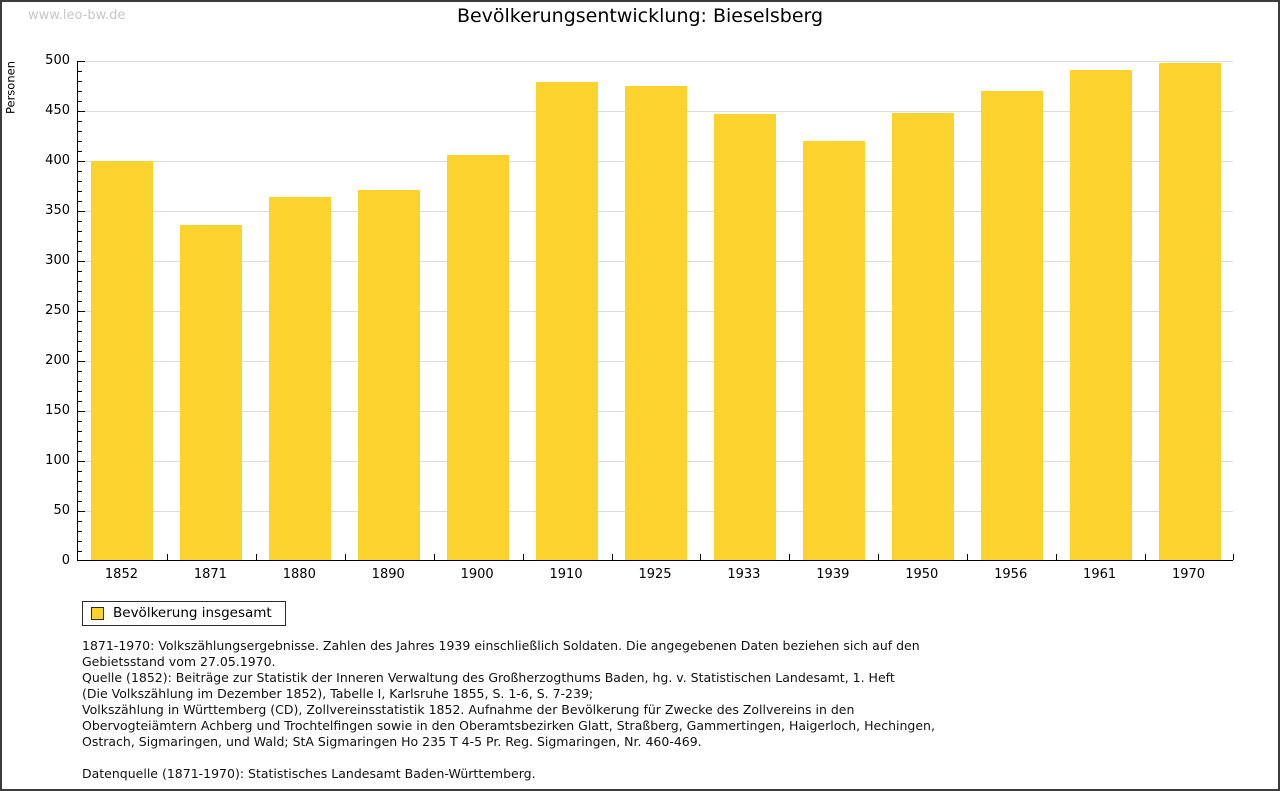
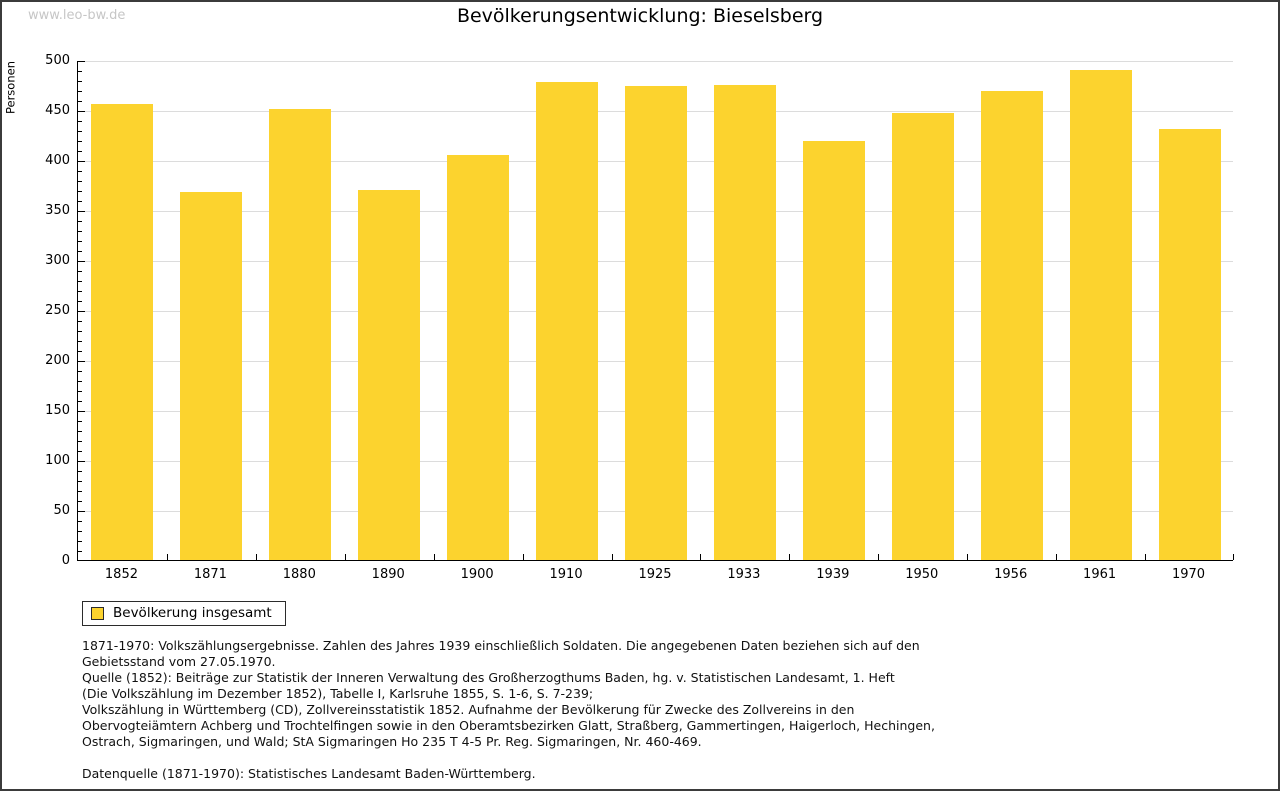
1852: 399 -> 456
1871: 335 -> 368
1880: 363 -> 451
1933: 446 -> 475
1970: 497 -> 431
